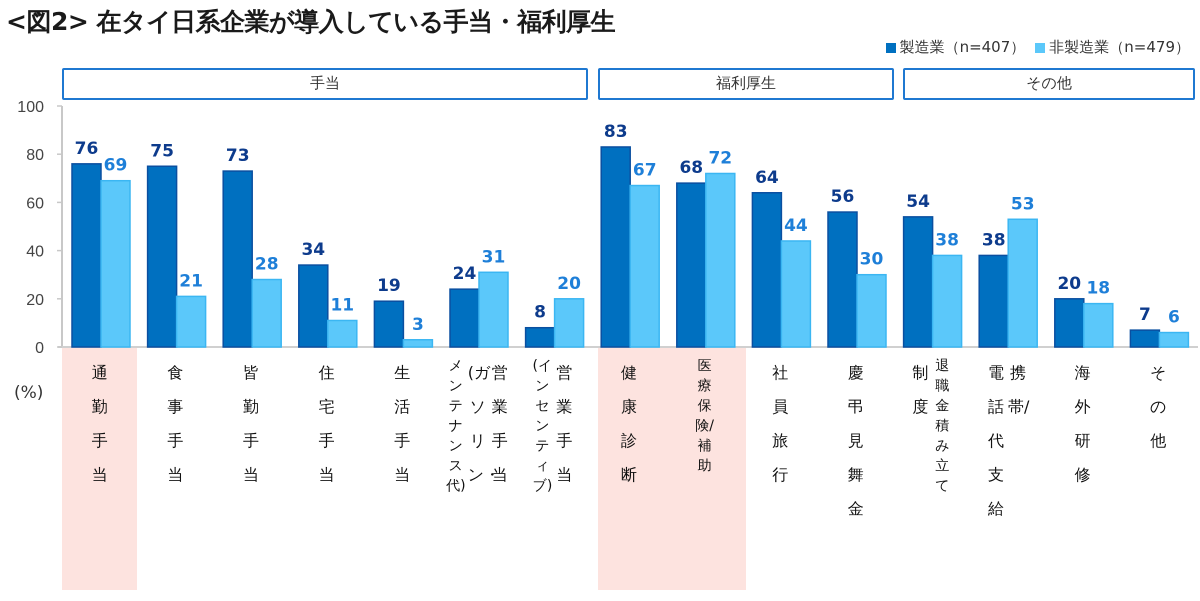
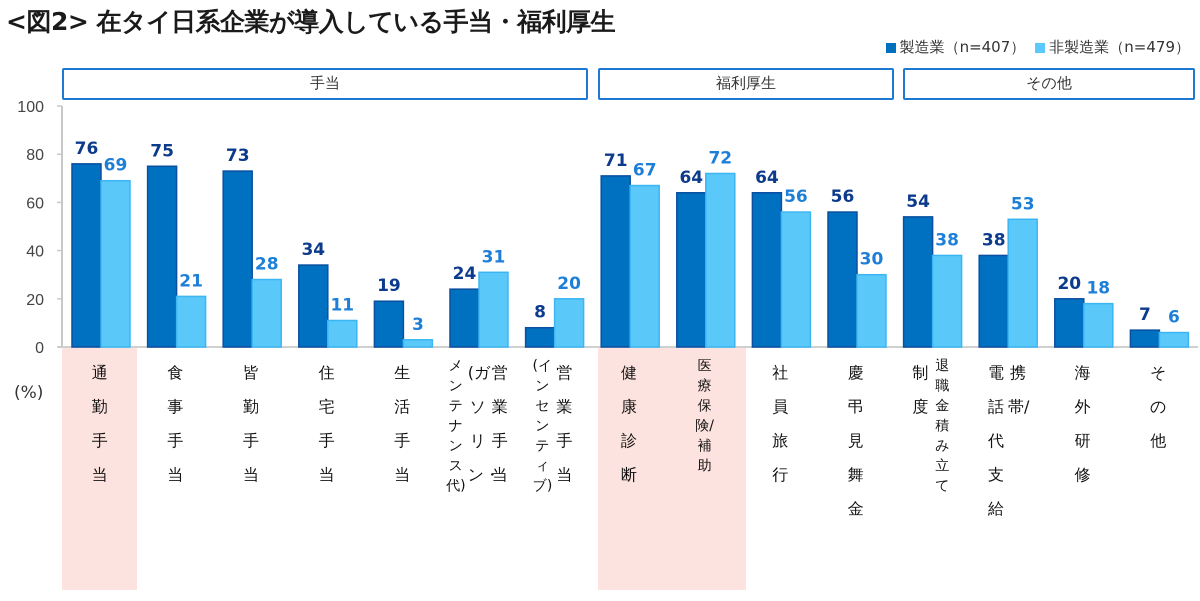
製造業（n=407）/健康診断: 83 -> 71
製造業（n=407）/医療保険/補助: 68 -> 64
非製造業（n=479）/社員旅行: 44 -> 56
